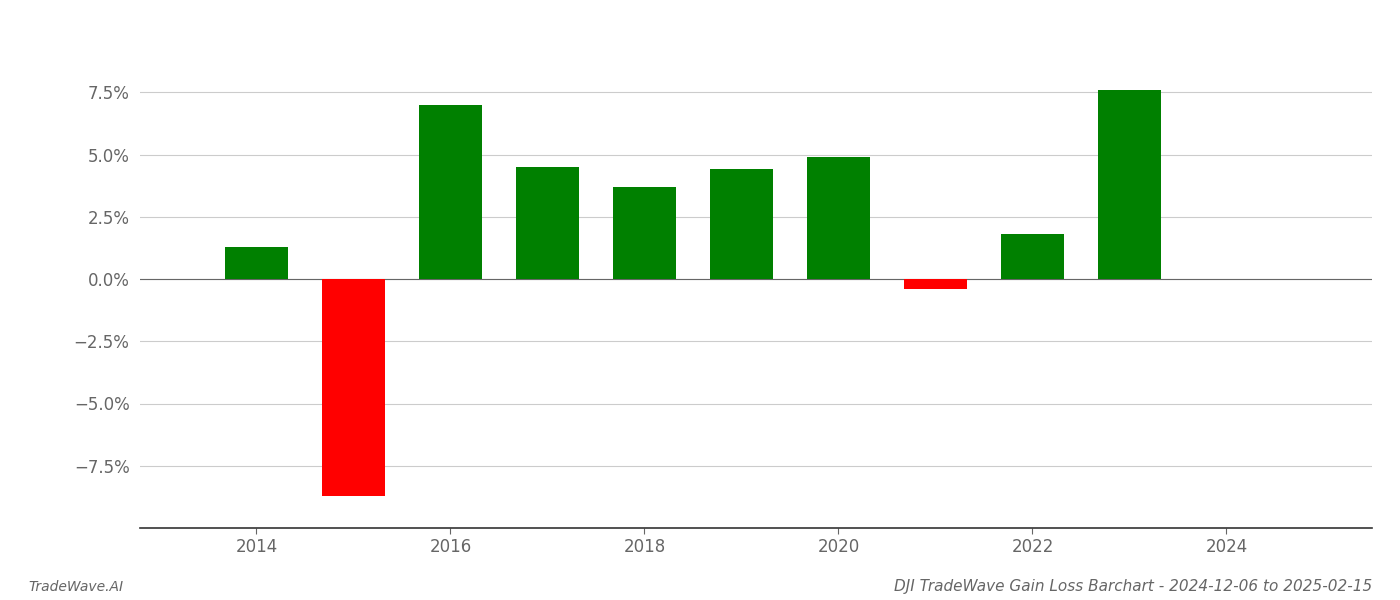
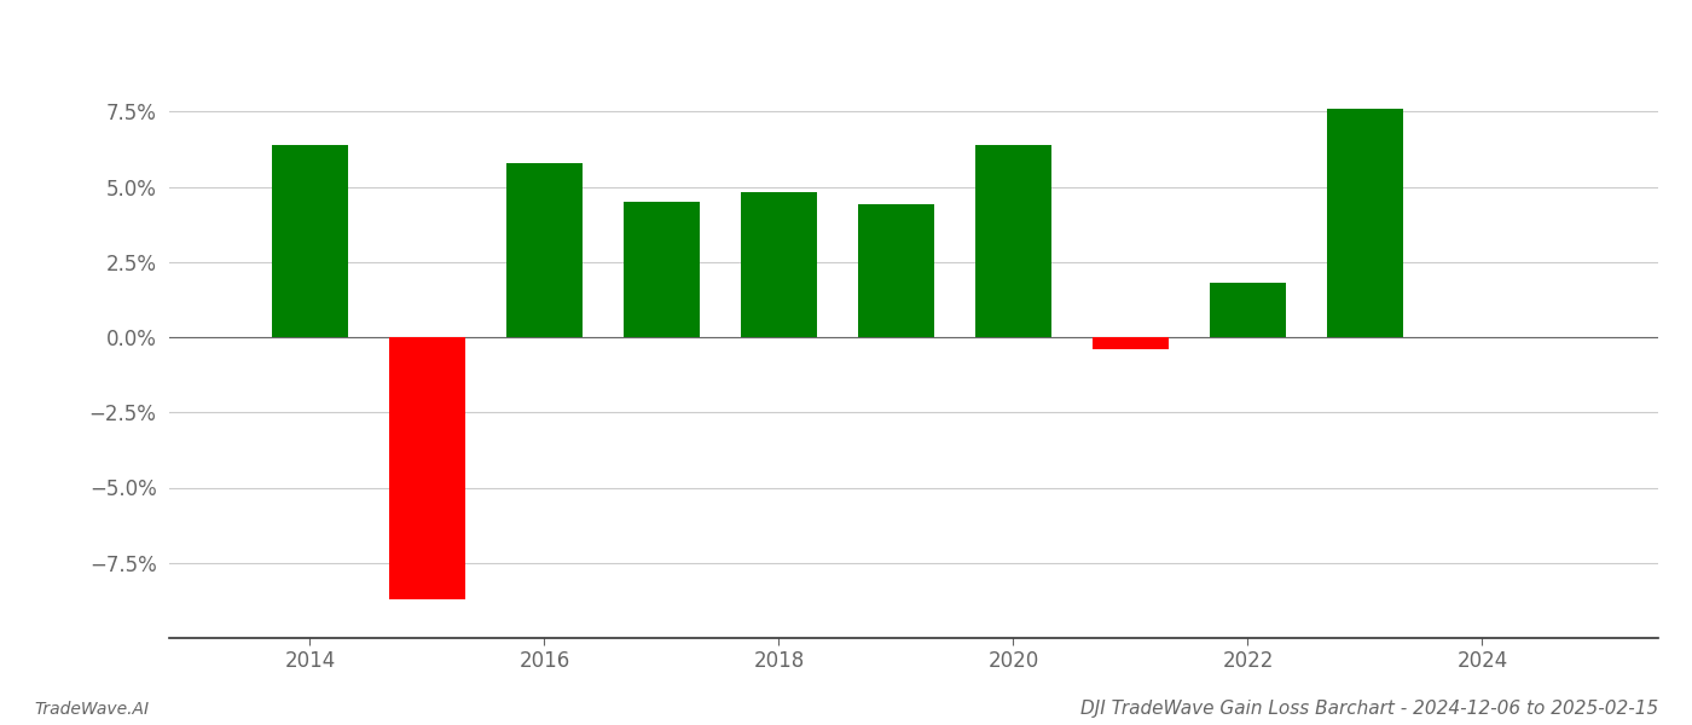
2014: 1.3% -> 6.4%
2016: 7.0% -> 5.8%
2018: 3.7% -> 4.8%
2020: 4.9% -> 6.4%
